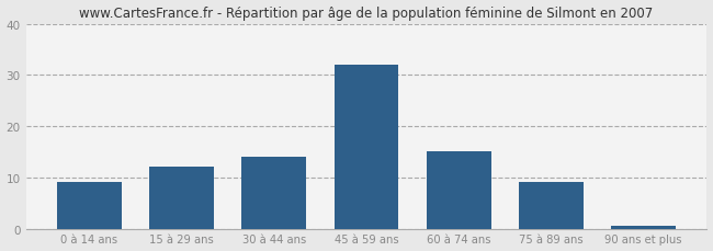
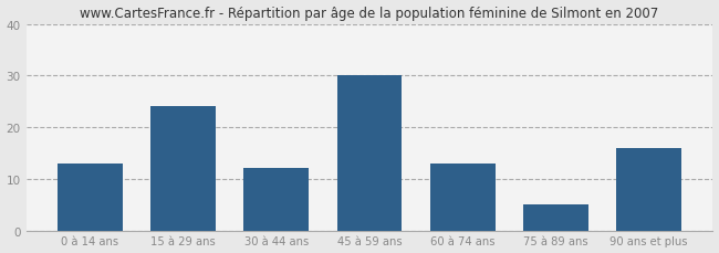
0 à 14 ans: 9.0 -> 13.0
15 à 29 ans: 12.0 -> 24.0
30 à 44 ans: 14.0 -> 12.0
45 à 59 ans: 32.0 -> 30.0
60 à 74 ans: 15.0 -> 13.0
75 à 89 ans: 9.0 -> 5.0
90 ans et plus: 0.5 -> 16.0
